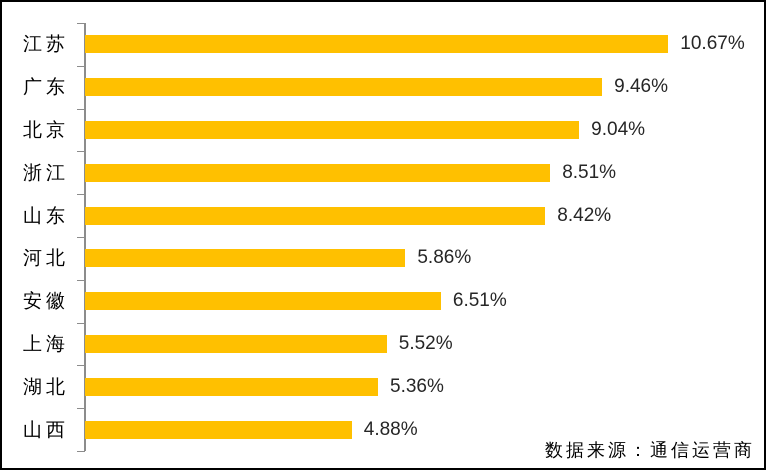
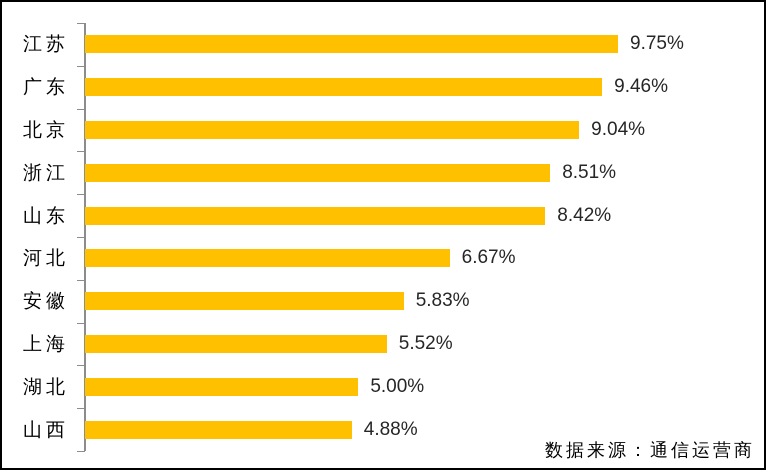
江苏: 10.67% -> 9.75%
河北: 5.86% -> 6.67%
安徽: 6.51% -> 5.83%
湖北: 5.36% -> 5.00%
